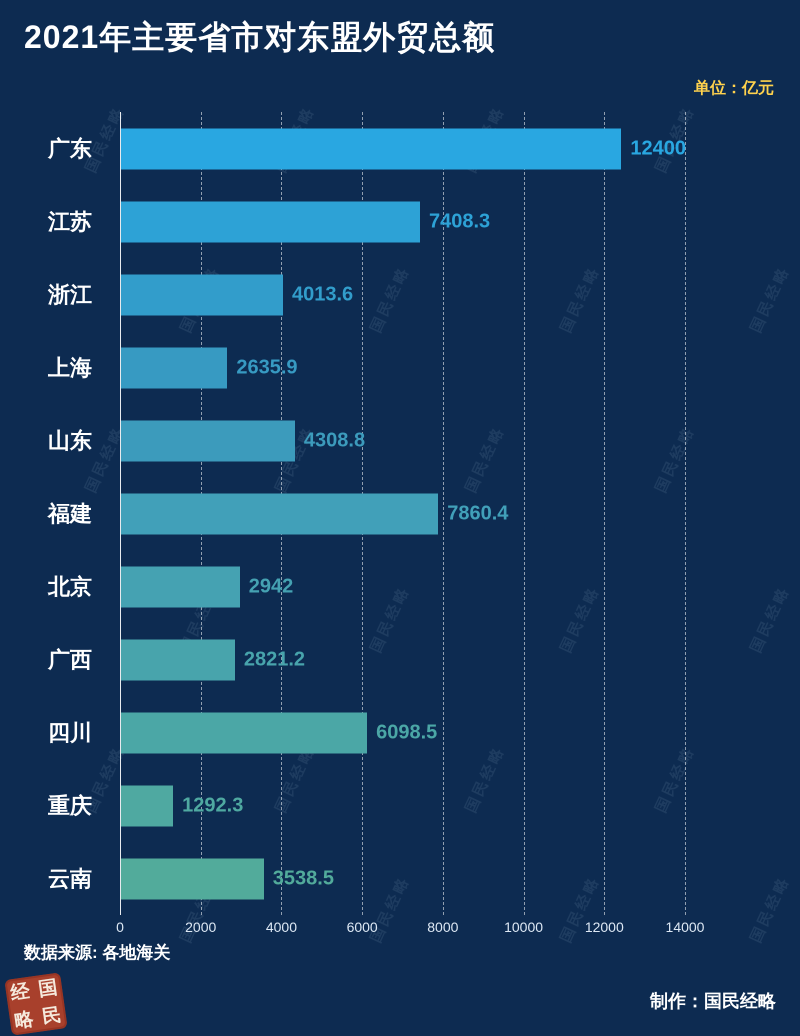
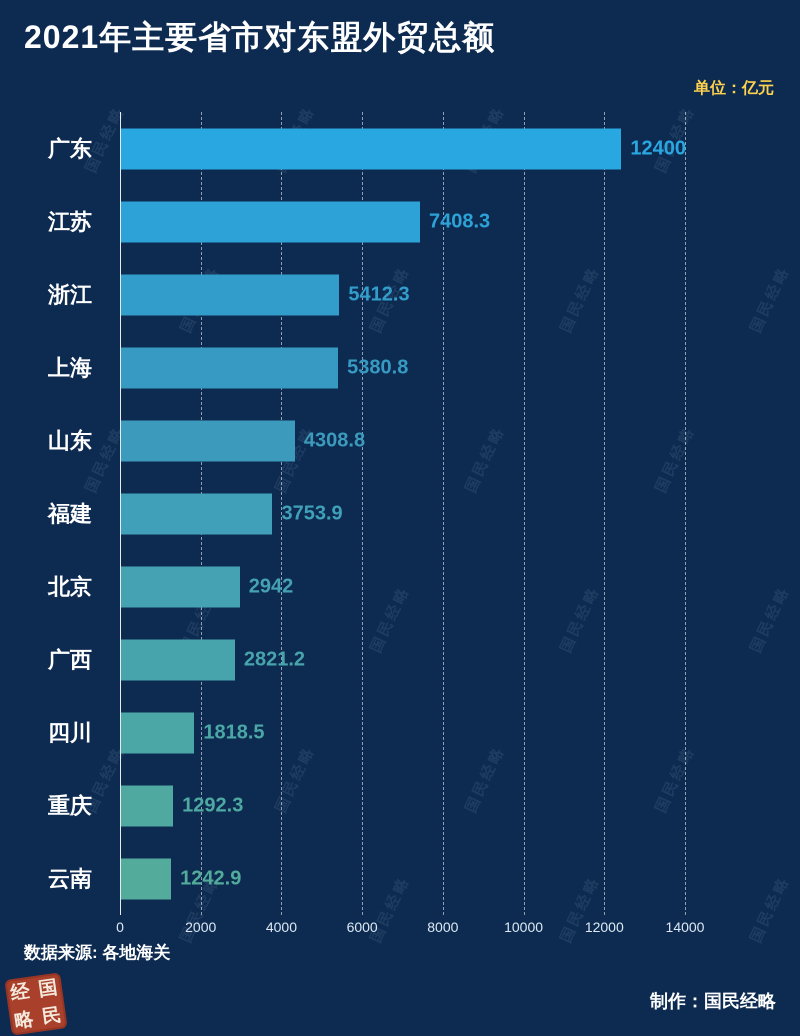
浙江: 4013.6 -> 5412.3
上海: 2635.9 -> 5380.8
福建: 7860.4 -> 3753.9
四川: 6098.5 -> 1818.5
云南: 3538.5 -> 1242.9
